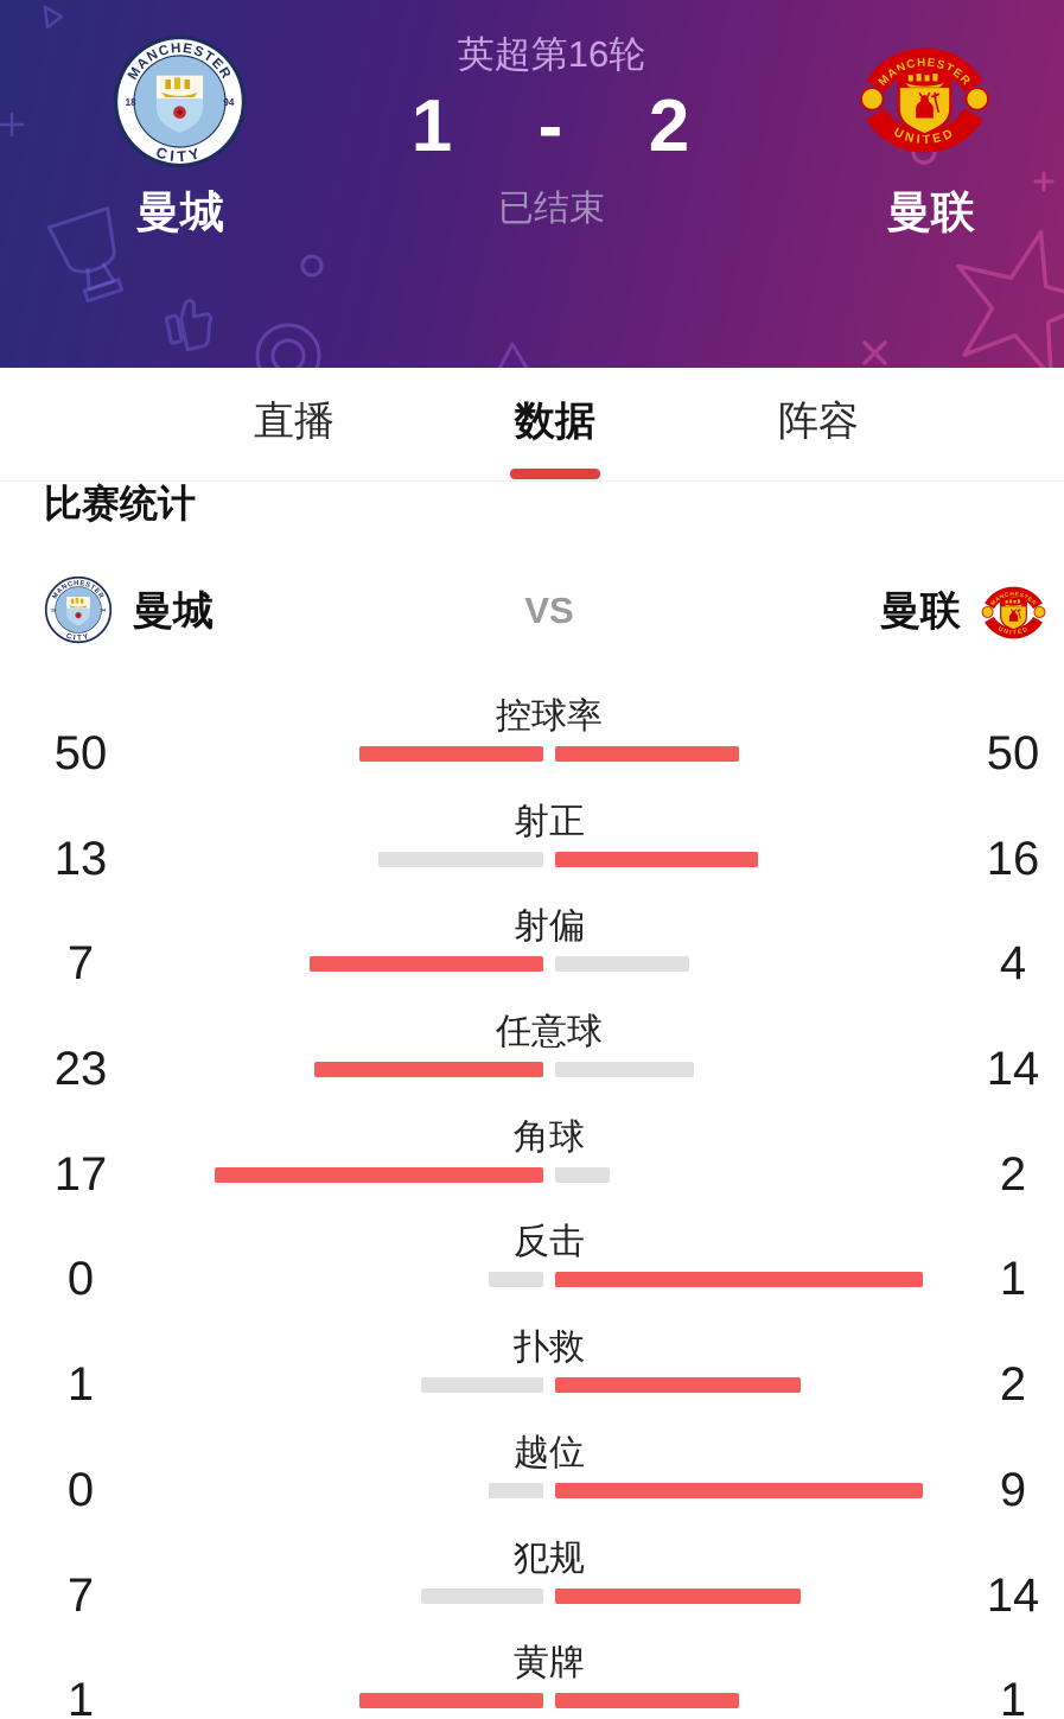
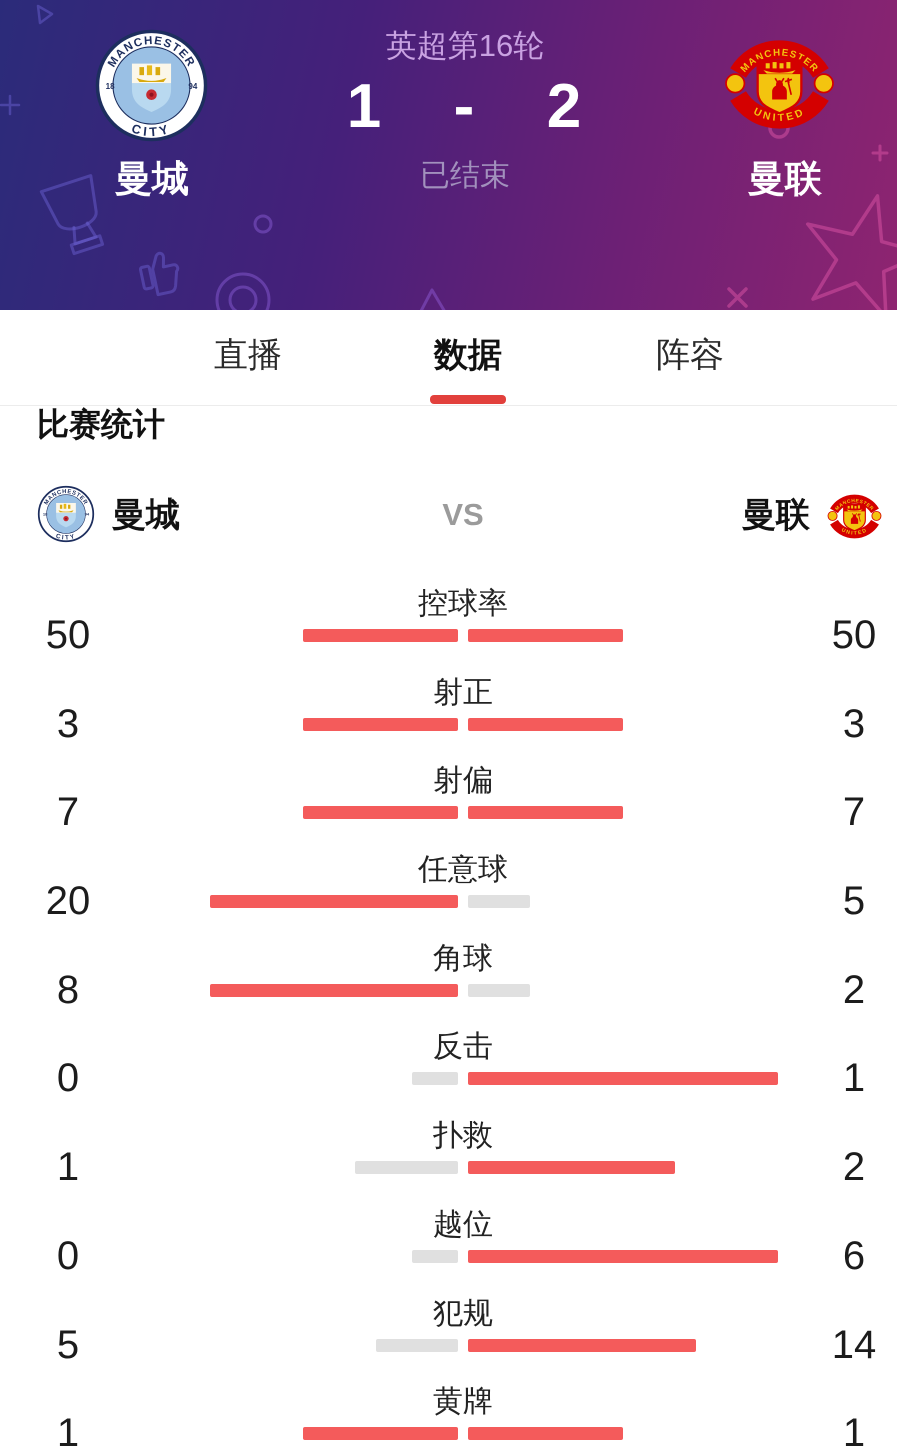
曼城/射正: 13 -> 3
曼联/射正: 16 -> 3
曼联/射偏: 4 -> 7
曼城/任意球: 23 -> 20
曼联/任意球: 14 -> 5
曼城/角球: 17 -> 8
曼联/越位: 9 -> 6
曼城/犯规: 7 -> 5
